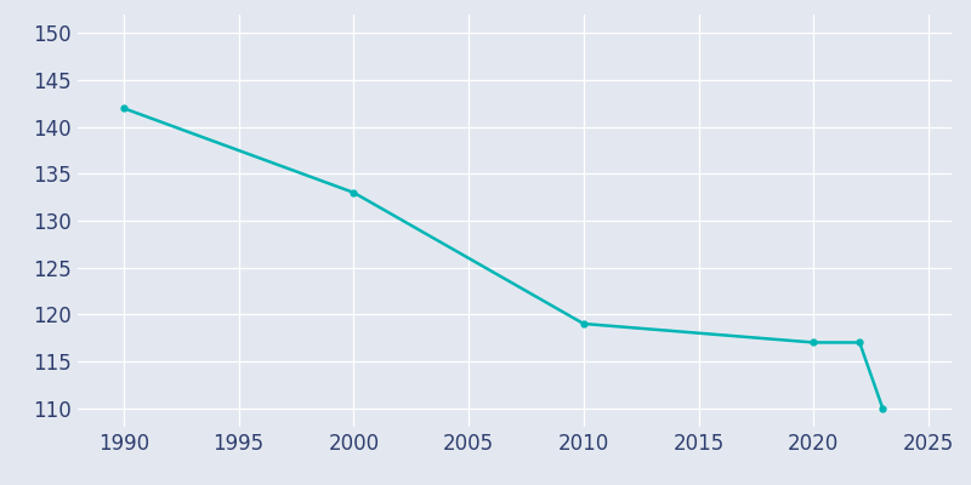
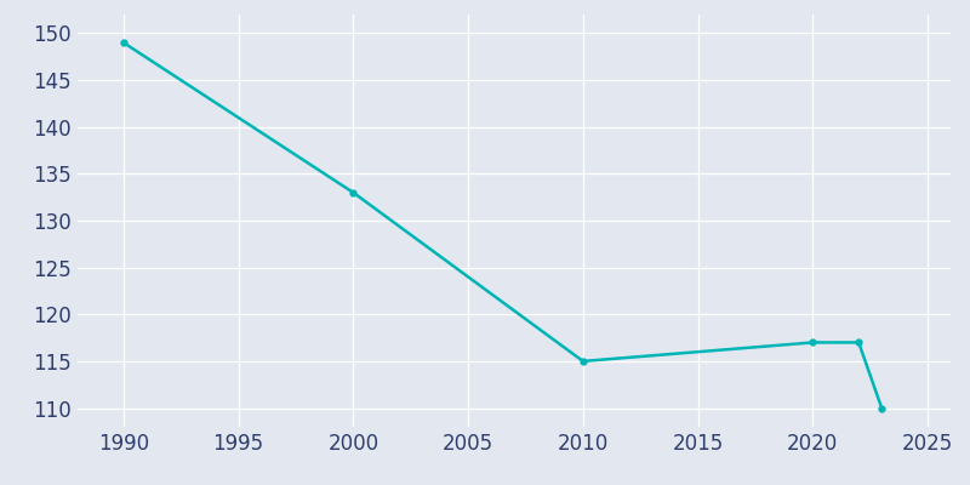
1990: 142 -> 149
2010: 119 -> 115
